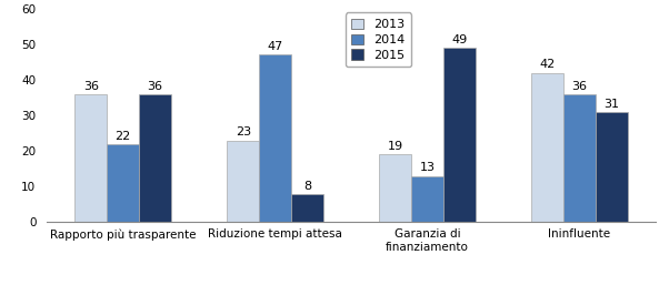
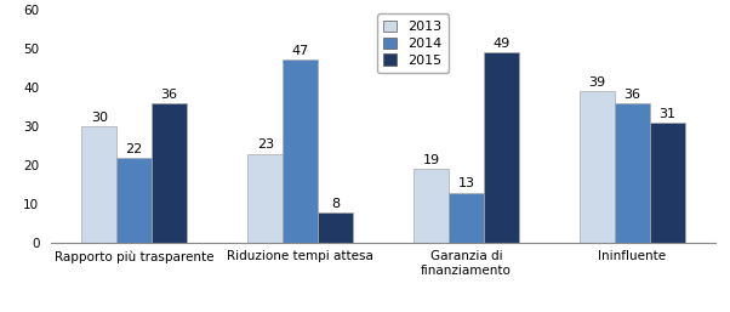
2013/Rapporto più trasparente: 36 -> 30
2013/Ininfluente: 42 -> 39
